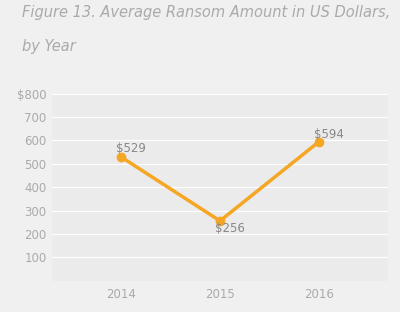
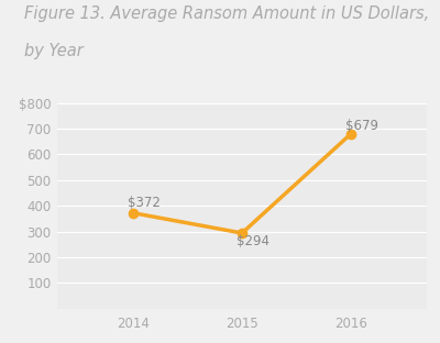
2014: $529 -> $372
2015: $256 -> $294
2016: $594 -> $679
